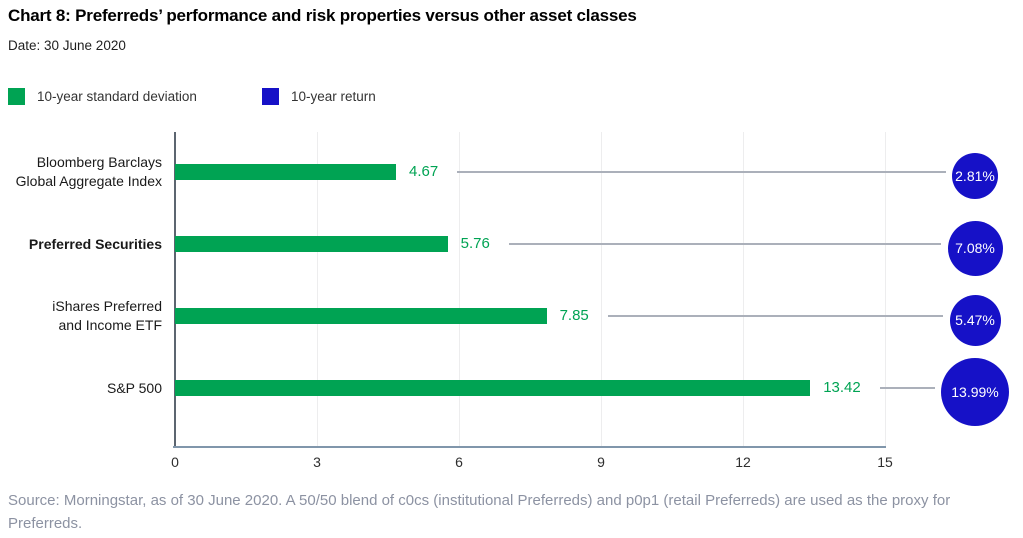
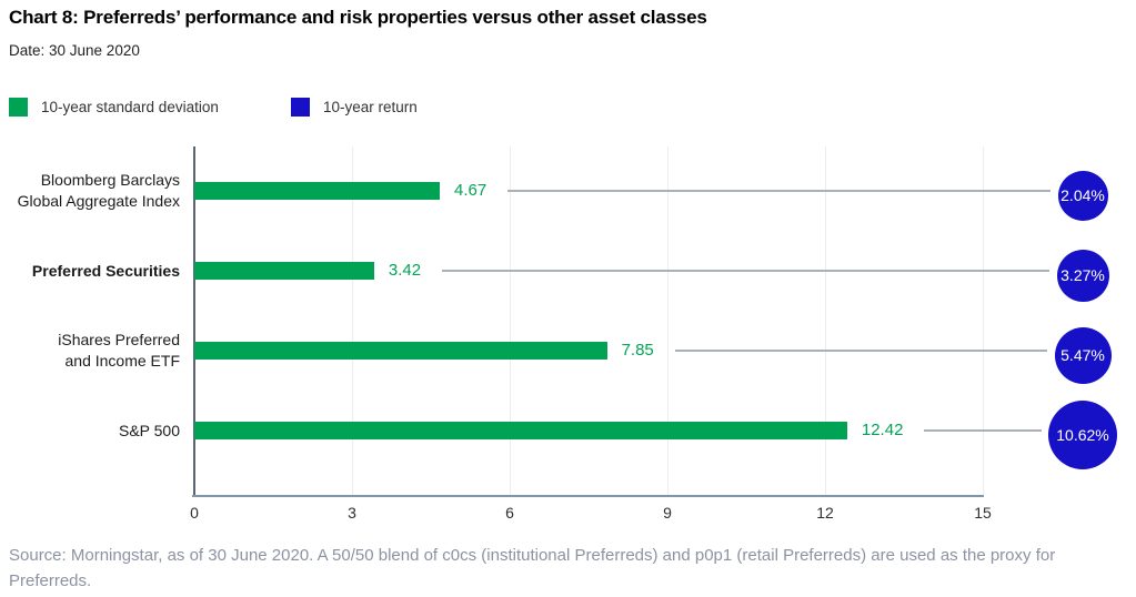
10-year return/Bloomberg Barclays Global Aggregate Index: 2.81% -> 2.04%
10-year standard deviation/Preferred Securities: 5.76 -> 3.42
10-year return/Preferred Securities: 7.08% -> 3.27%
10-year standard deviation/S&P 500: 13.42 -> 12.42
10-year return/S&P 500: 13.99% -> 10.62%
